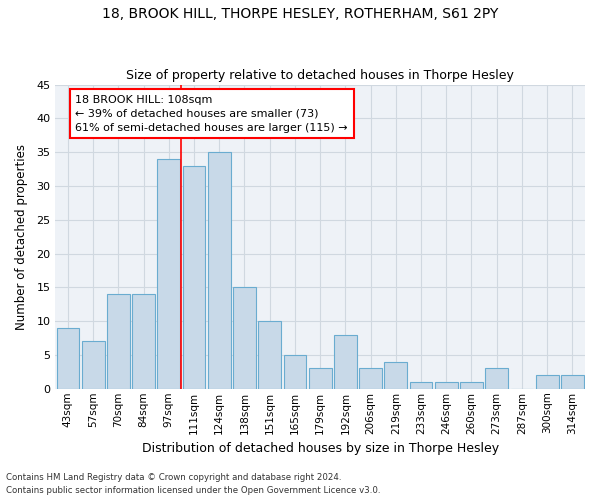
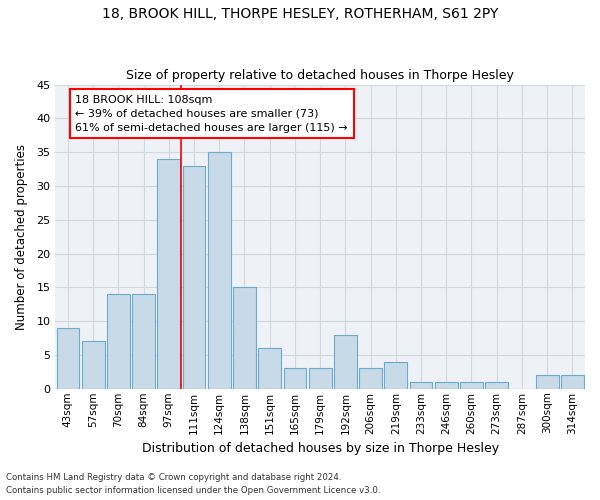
151sqm: 10 -> 6
165sqm: 5 -> 3
273sqm: 3 -> 1
